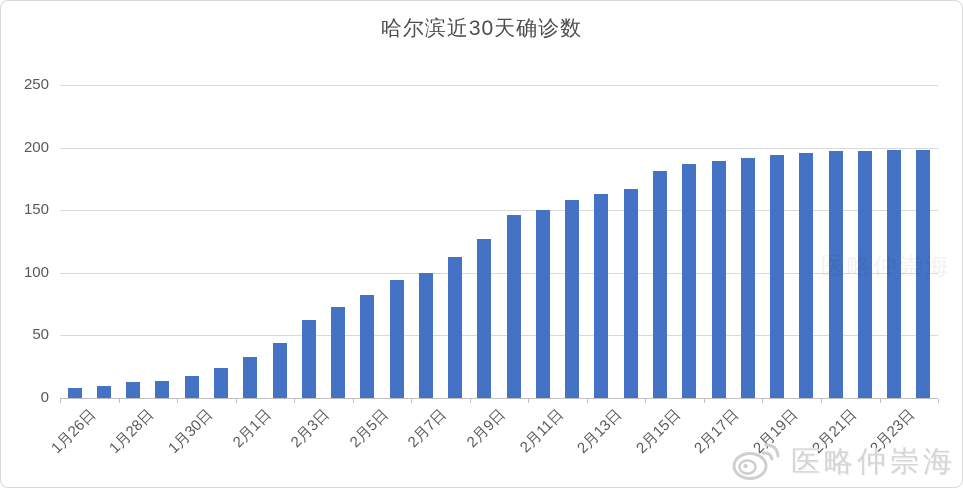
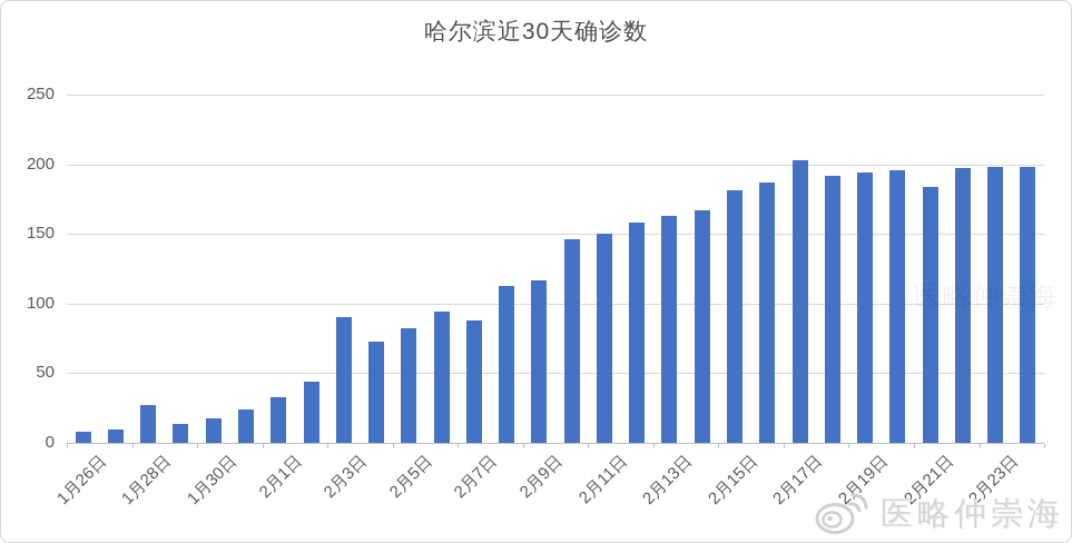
1月28日: 13 -> 27
2月3日: 62 -> 90
2月7日: 100 -> 88
2月9日: 127 -> 117
2月17日: 189 -> 203
2月21日: 197 -> 184
